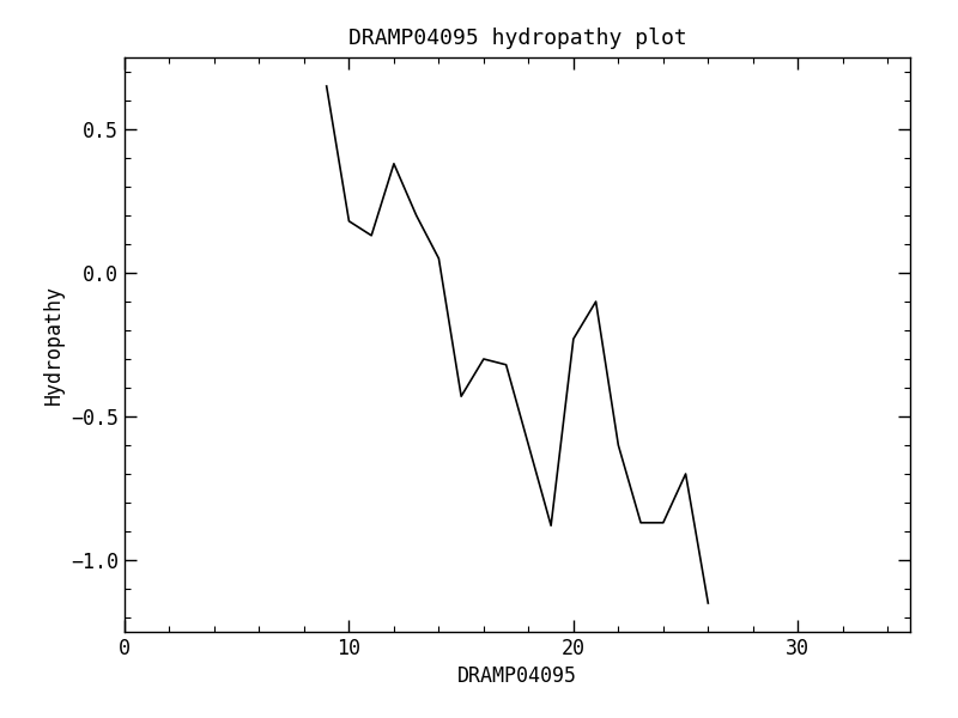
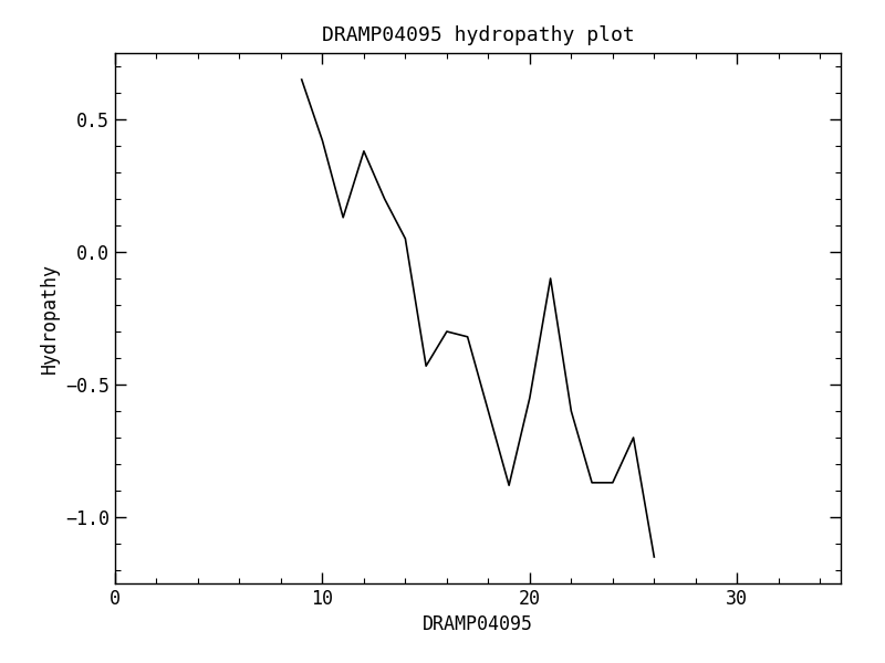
10: 0.18 -> 0.42
20: -0.23 -> -0.55
